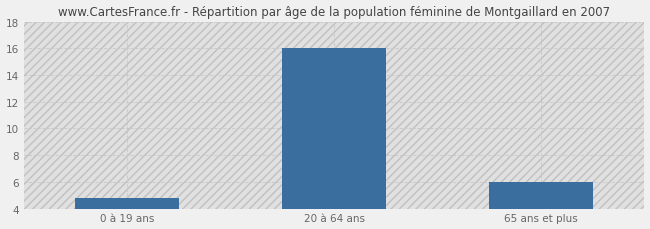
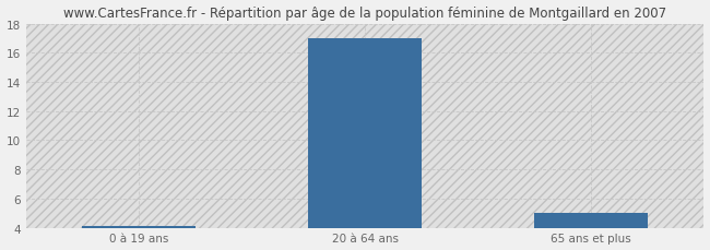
0 à 19 ans: 4.8 -> 4.1
20 à 64 ans: 16.0 -> 17.0
65 ans et plus: 6.0 -> 5.0
